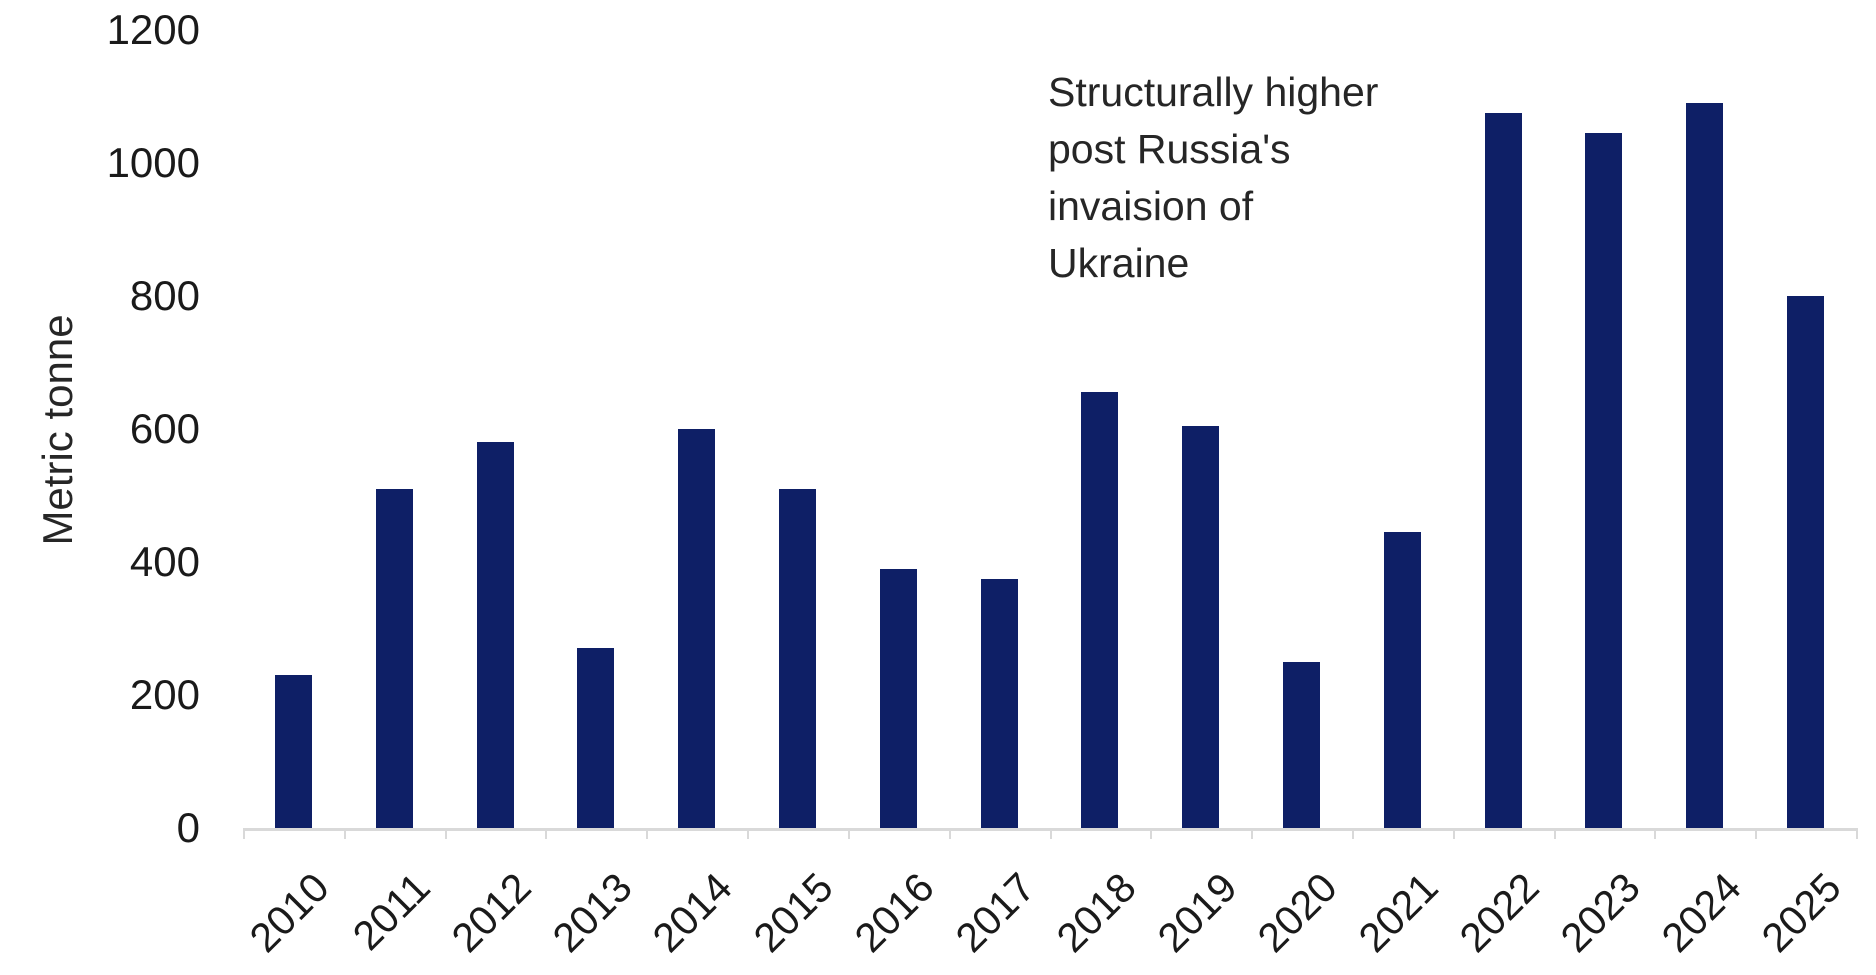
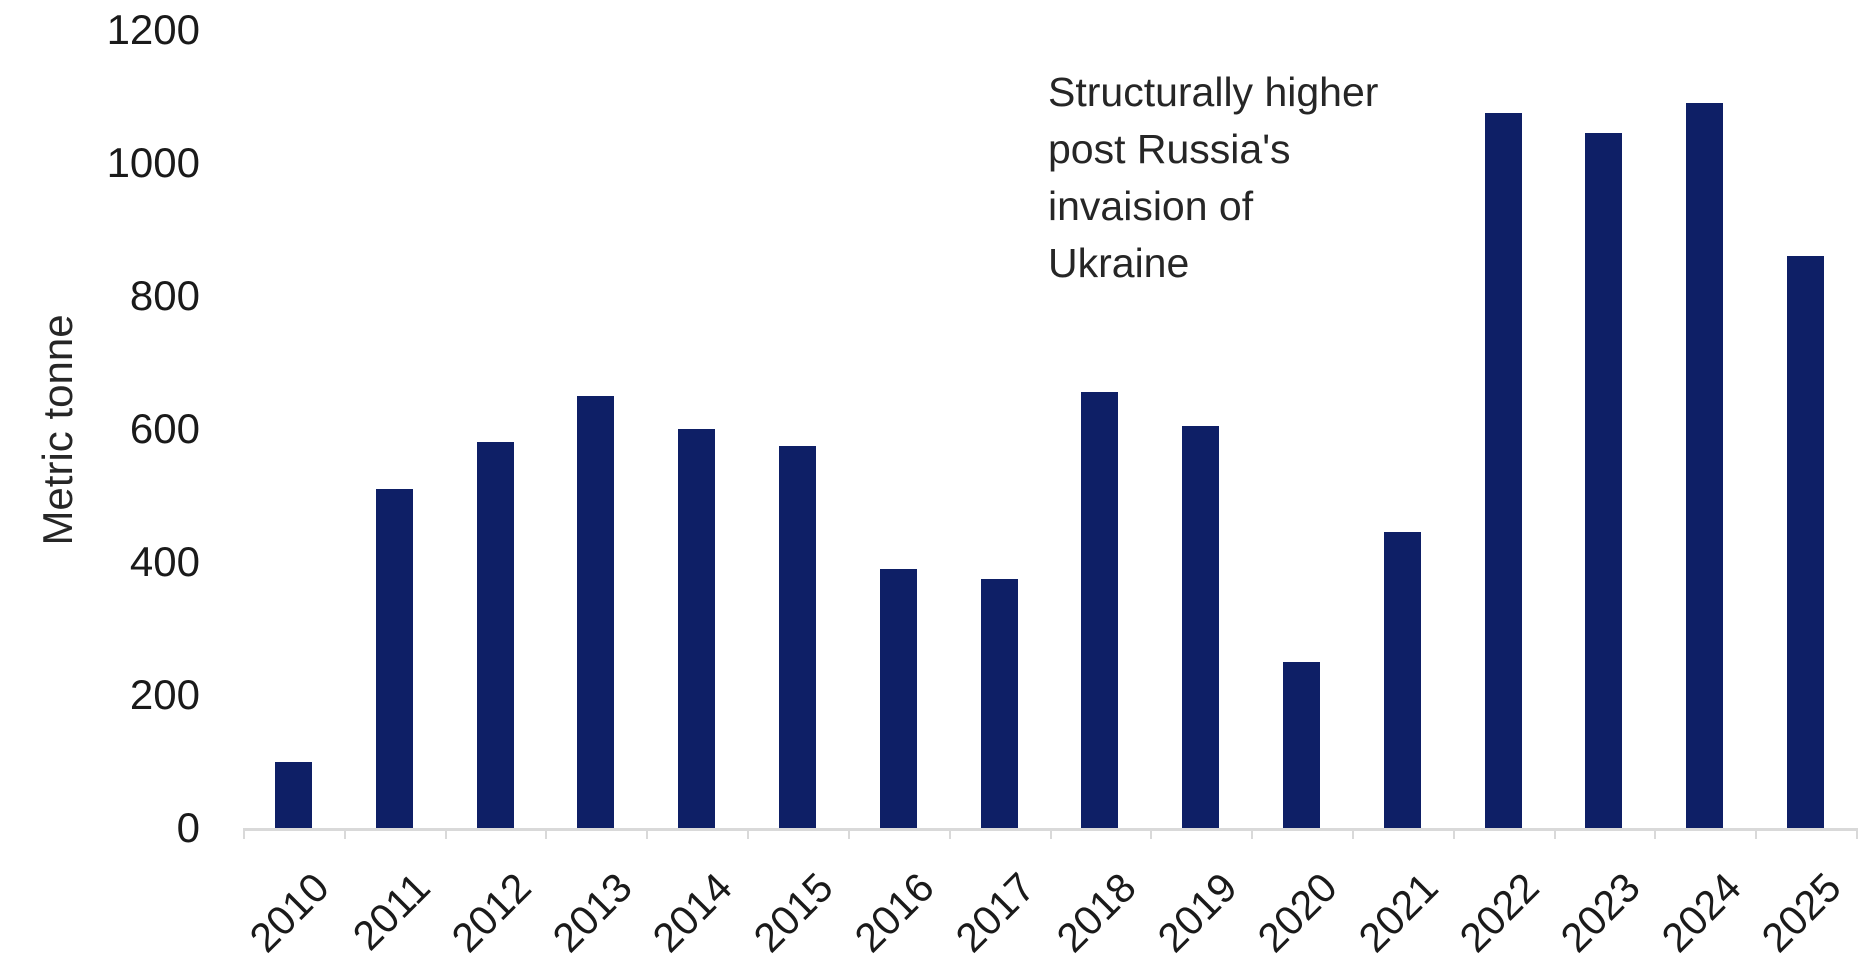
2010: 230 -> 100
2013: 270 -> 650
2015: 510 -> 580
2025: 800 -> 860
